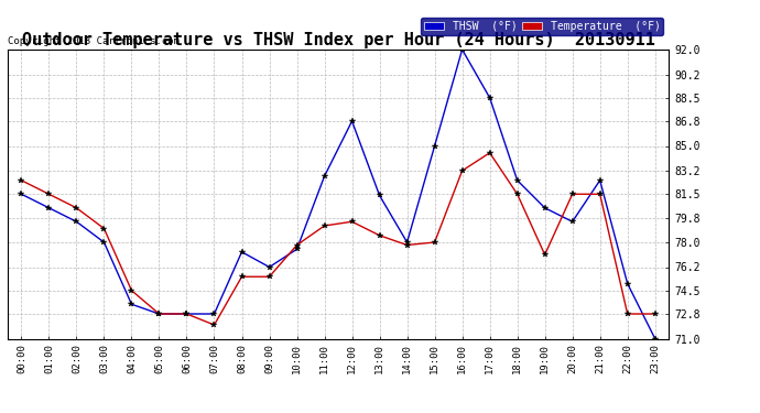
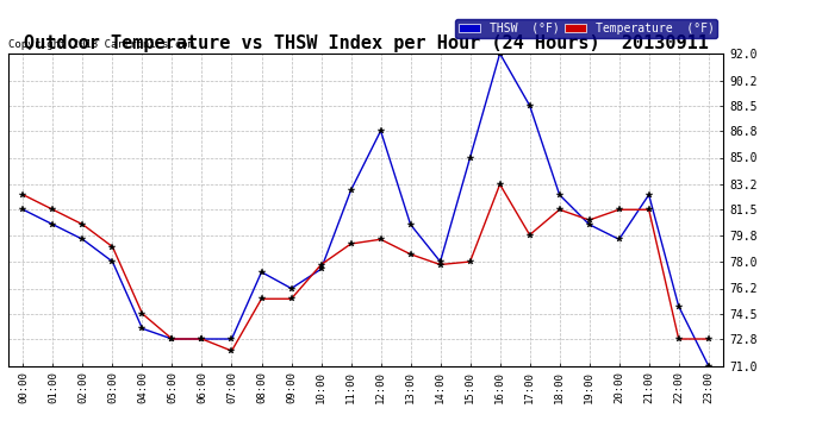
THSW (°F)/13:00: 81.4 -> 80.5
Temperature (°F)/17:00: 84.5 -> 79.8
Temperature (°F)/19:00: 77.1 -> 80.8
